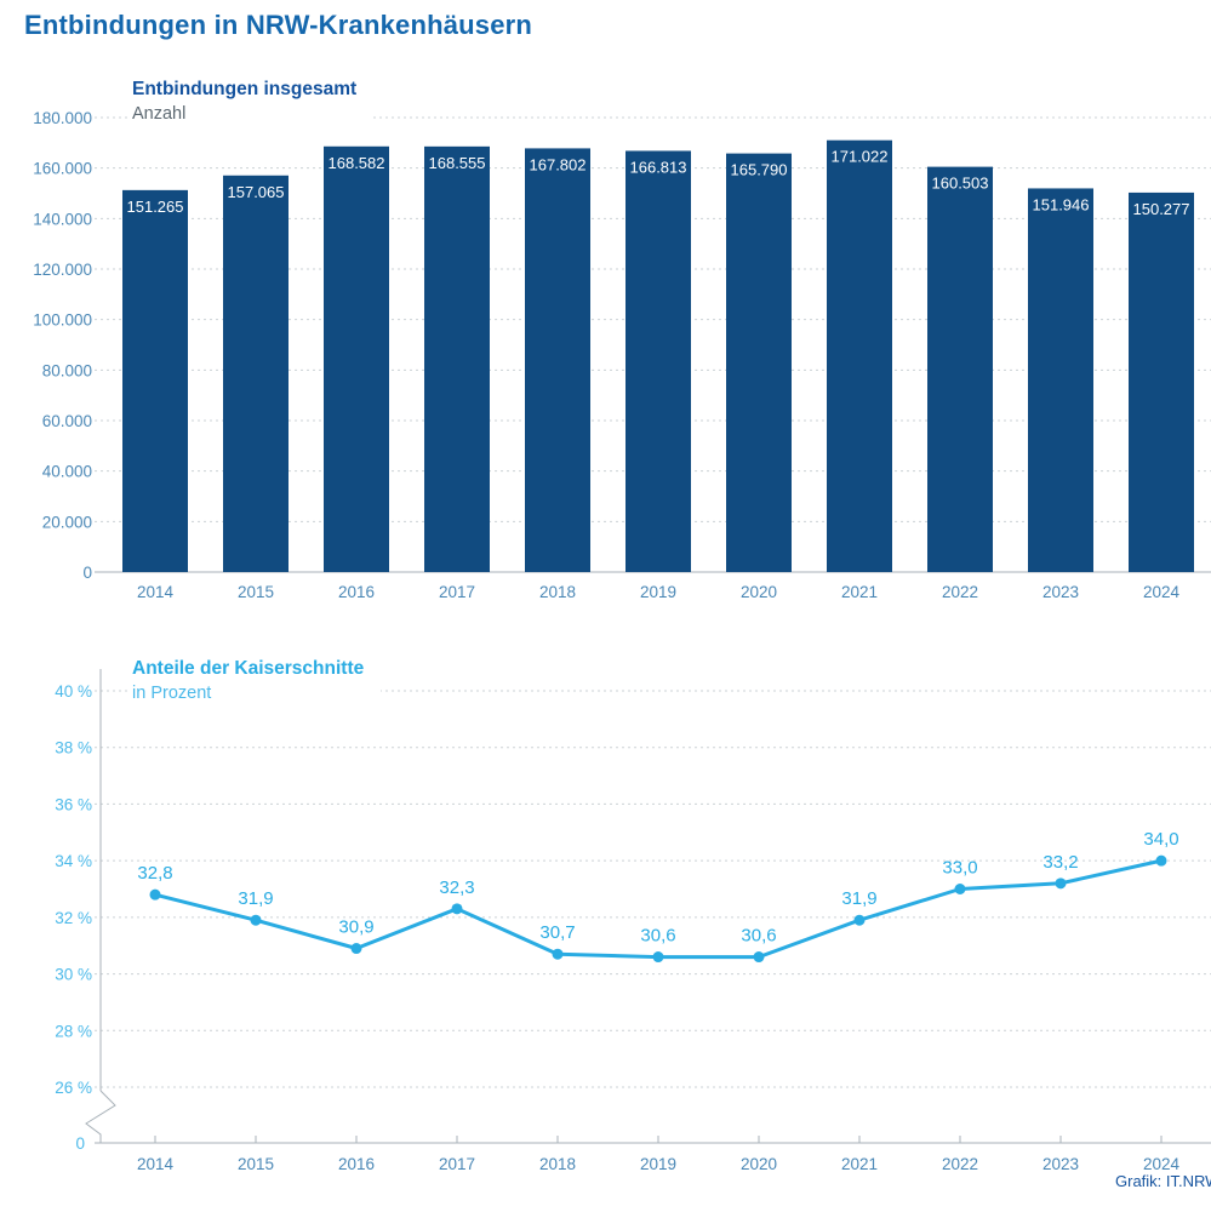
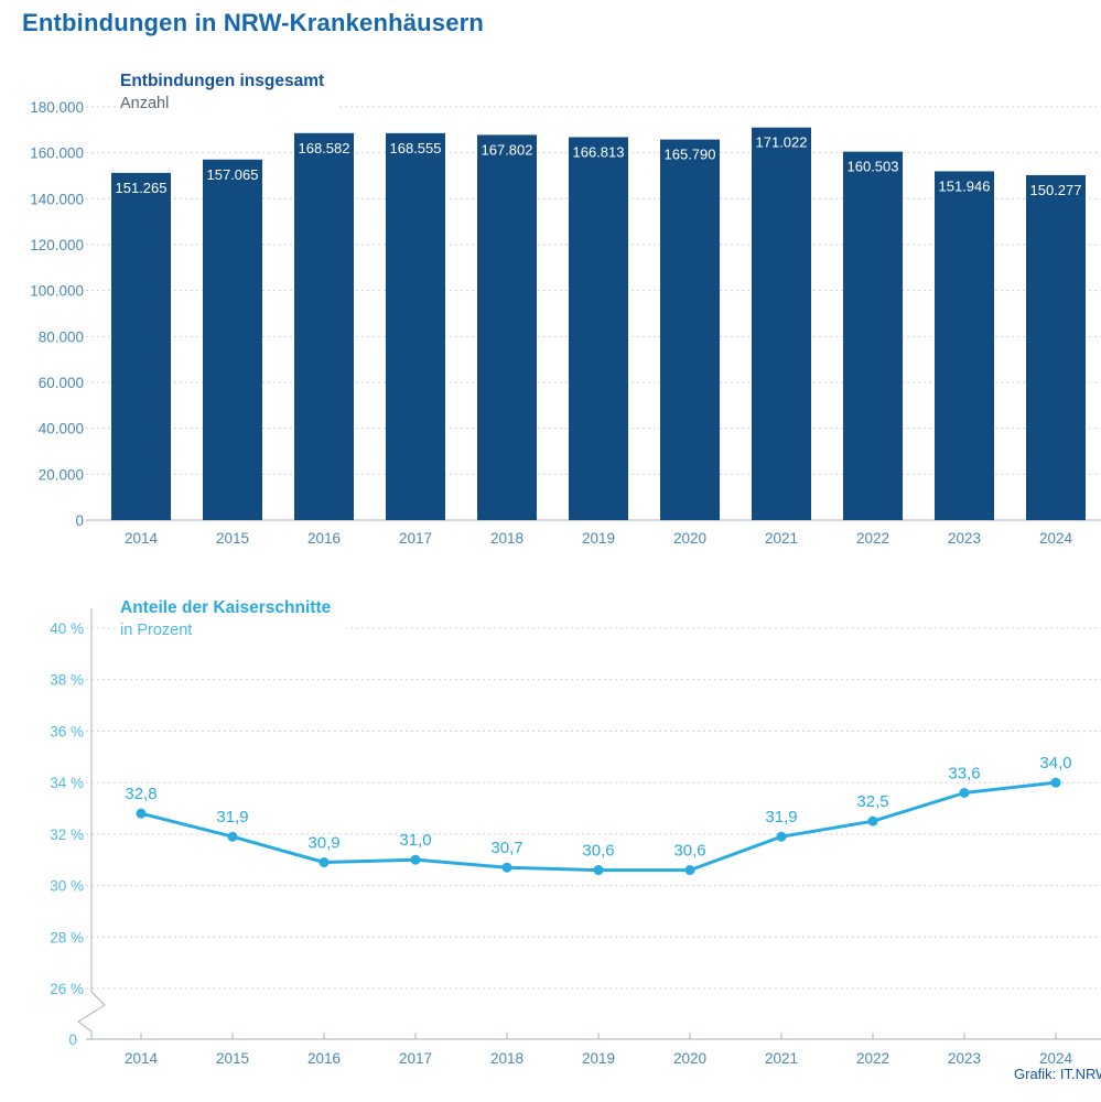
Anteile der Kaiserschnitte/2017: 32,3 -> 31,0
Anteile der Kaiserschnitte/2022: 33,0 -> 32,5
Anteile der Kaiserschnitte/2023: 33,2 -> 33,6
